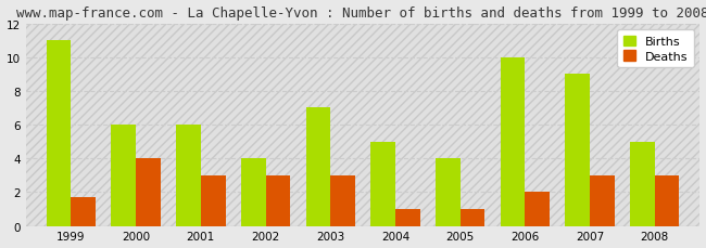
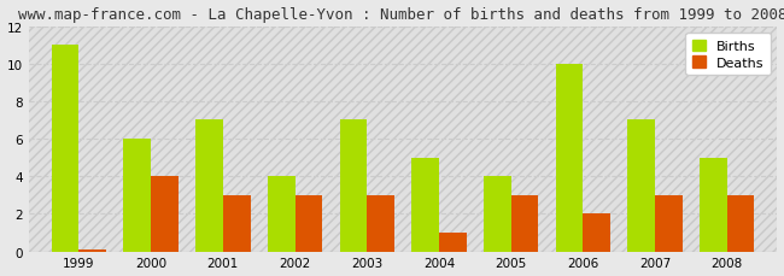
Deaths/1999: 1.7 -> 0.1
Births/2001: 6 -> 7
Deaths/2005: 1.0 -> 3.0
Births/2007: 9 -> 7
